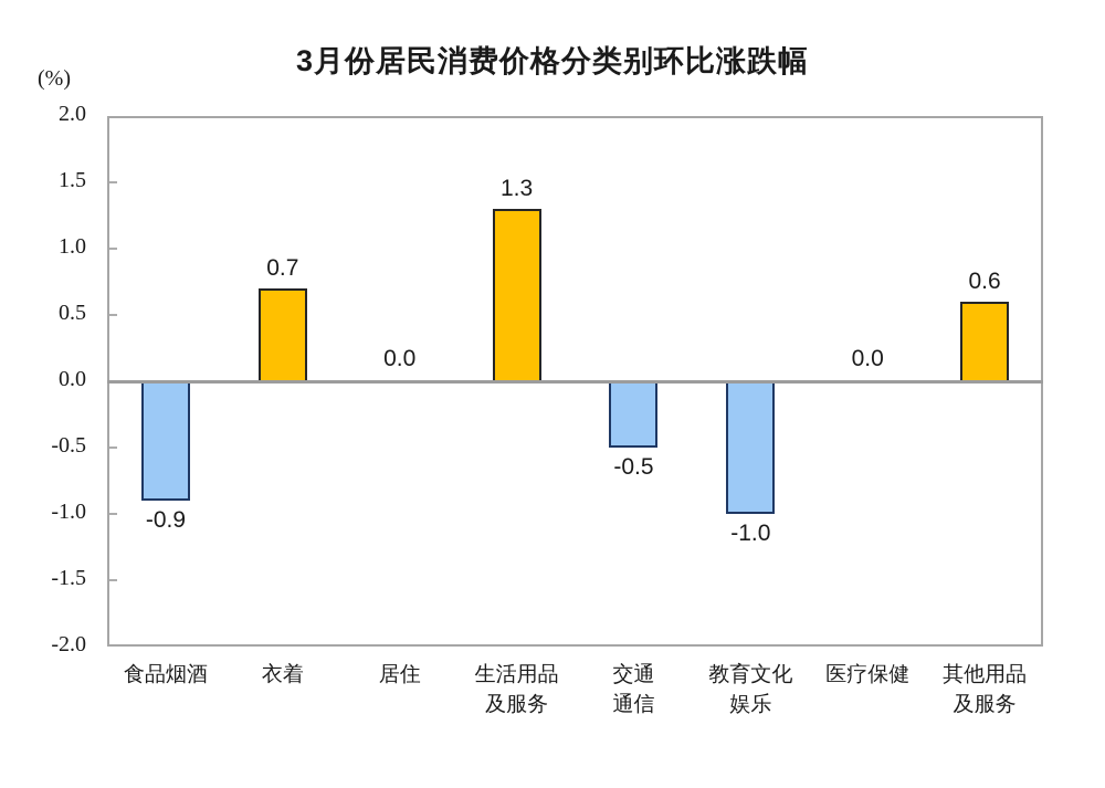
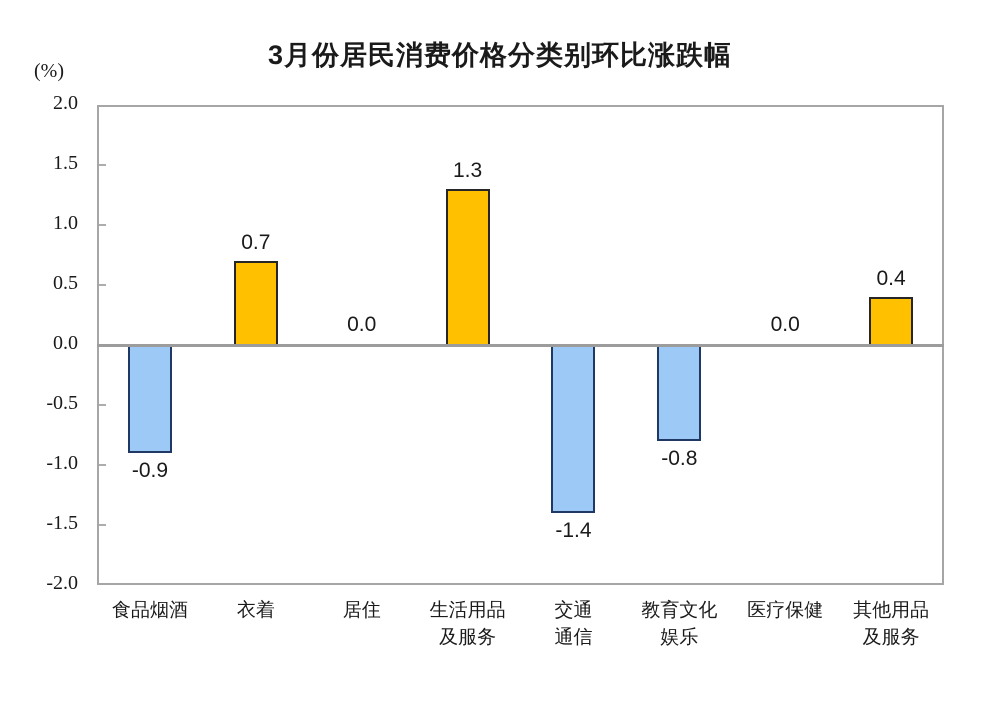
交通通信: -0.5 -> -1.4
教育文化娱乐: -1.0 -> -0.8
其他用品及服务: 0.6 -> 0.4
